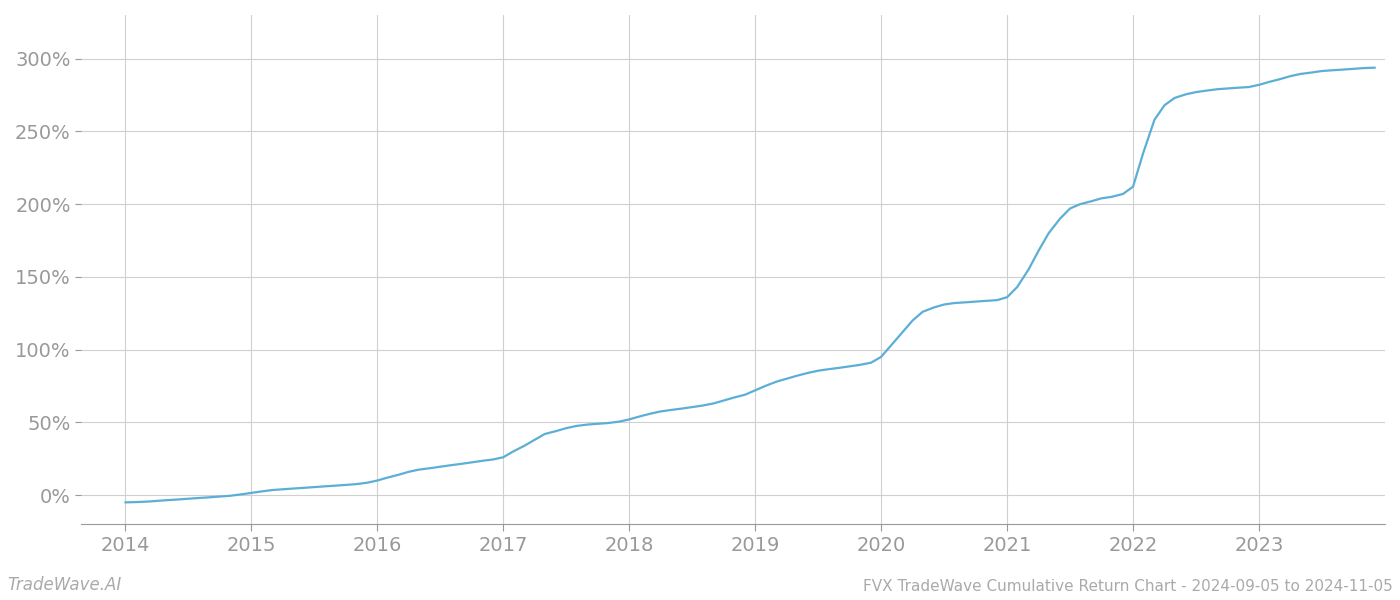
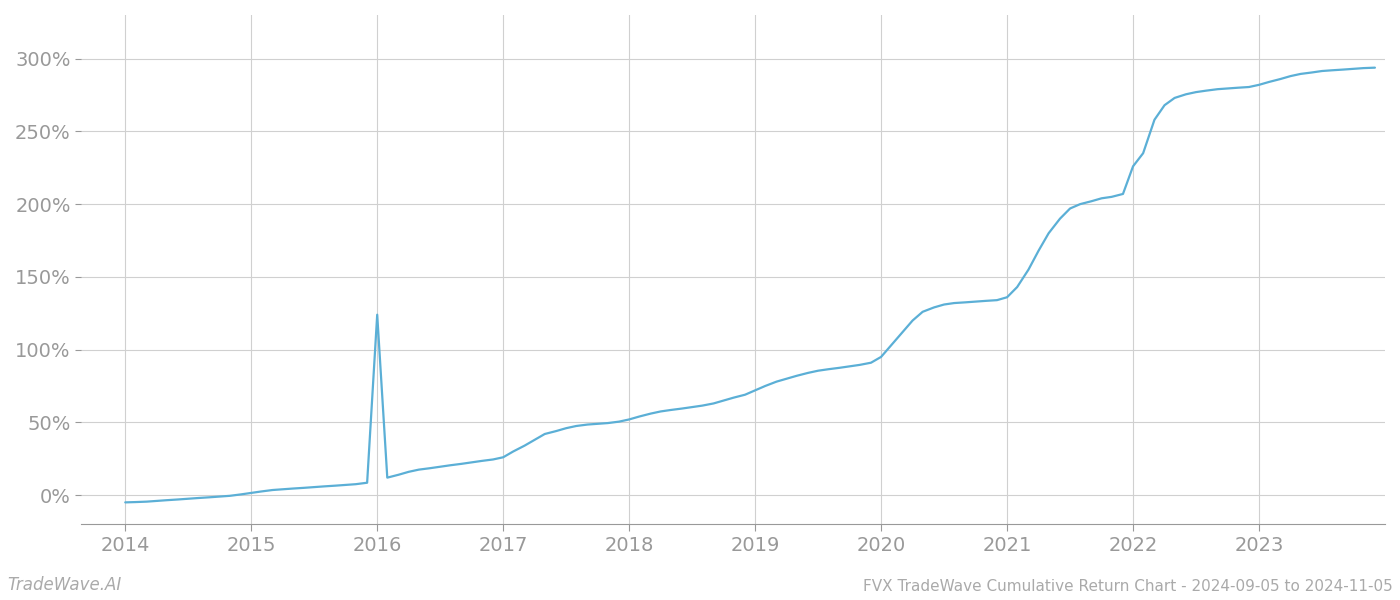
2016: 10% -> 124%
2022: 212% -> 226%
